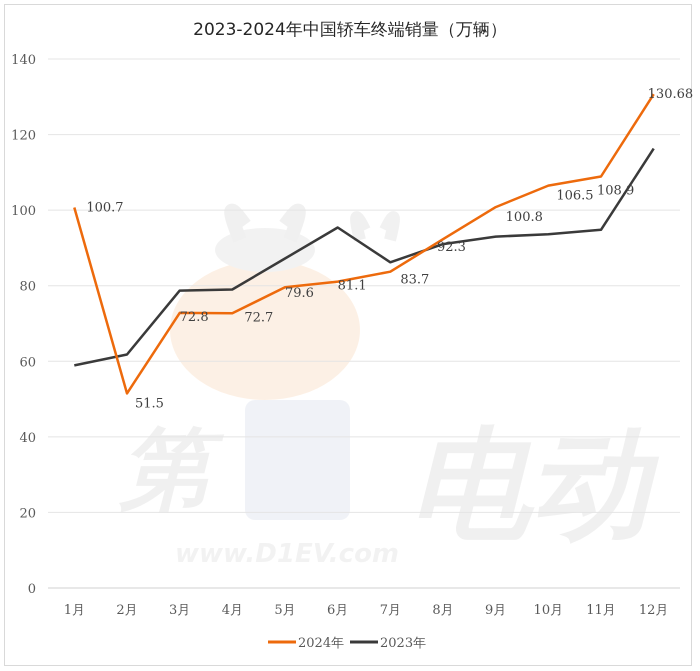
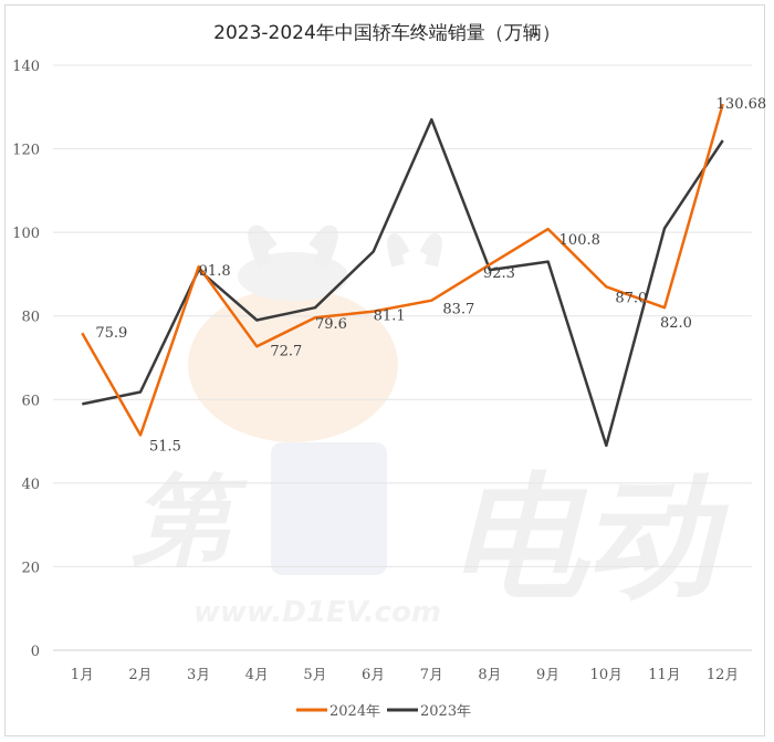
2024年/1月: 100.7 -> 75.9
2024年/3月: 72.8 -> 91.8
2023年/3月: 79 -> 91
2023年/5月: 87 -> 82
2023年/7月: 86 -> 127
2024年/10月: 106.5 -> 87.0
2023年/10月: 94 -> 49
2024年/11月: 108.9 -> 82.0
2023年/11月: 95 -> 101
2023年/12月: 116 -> 122
